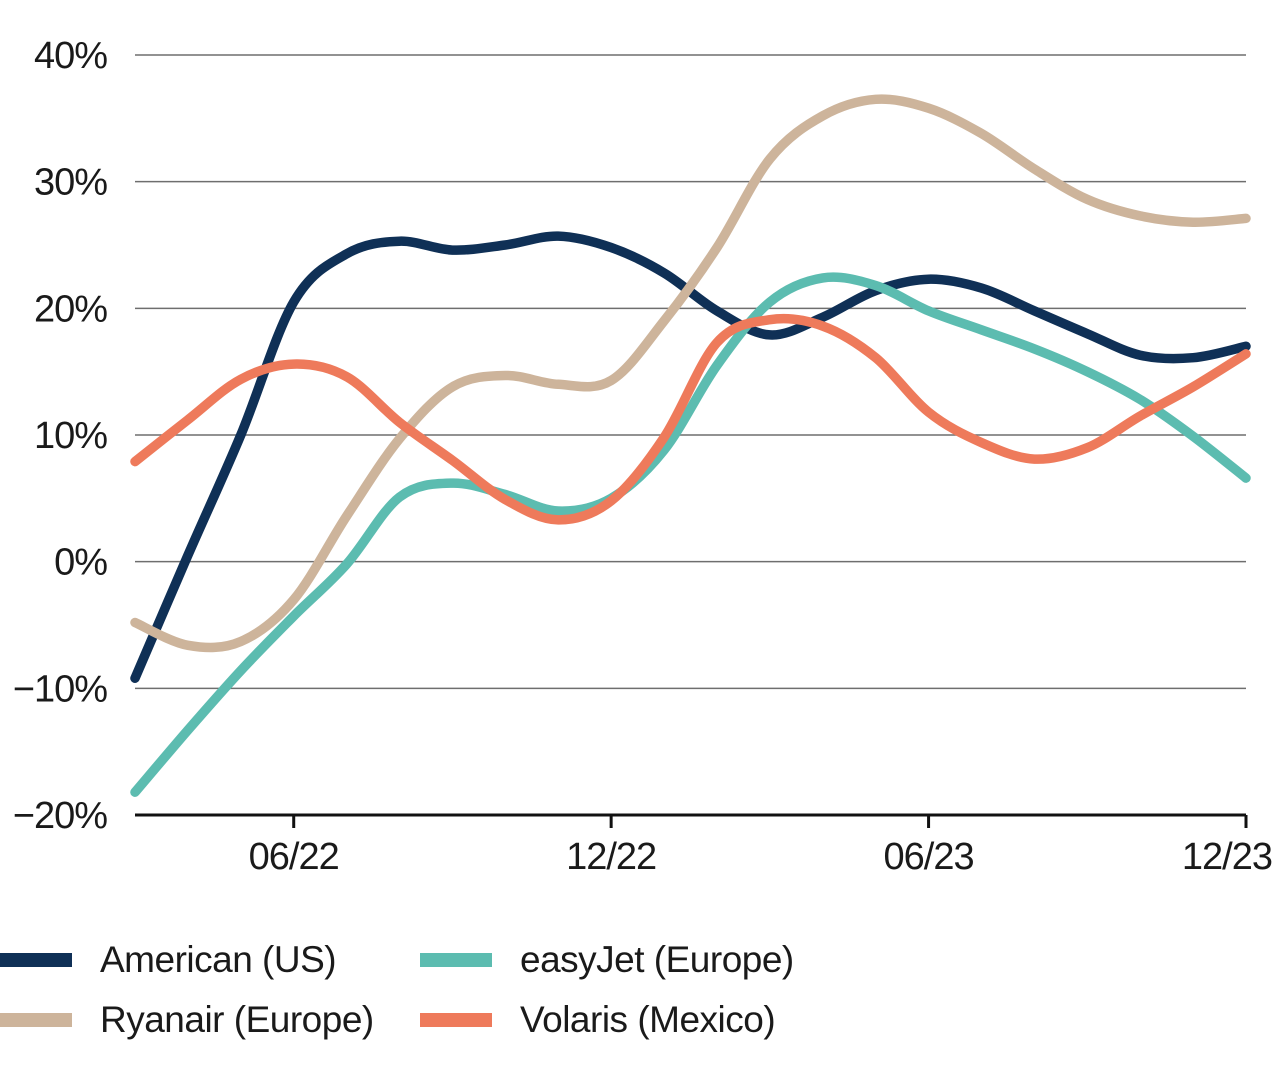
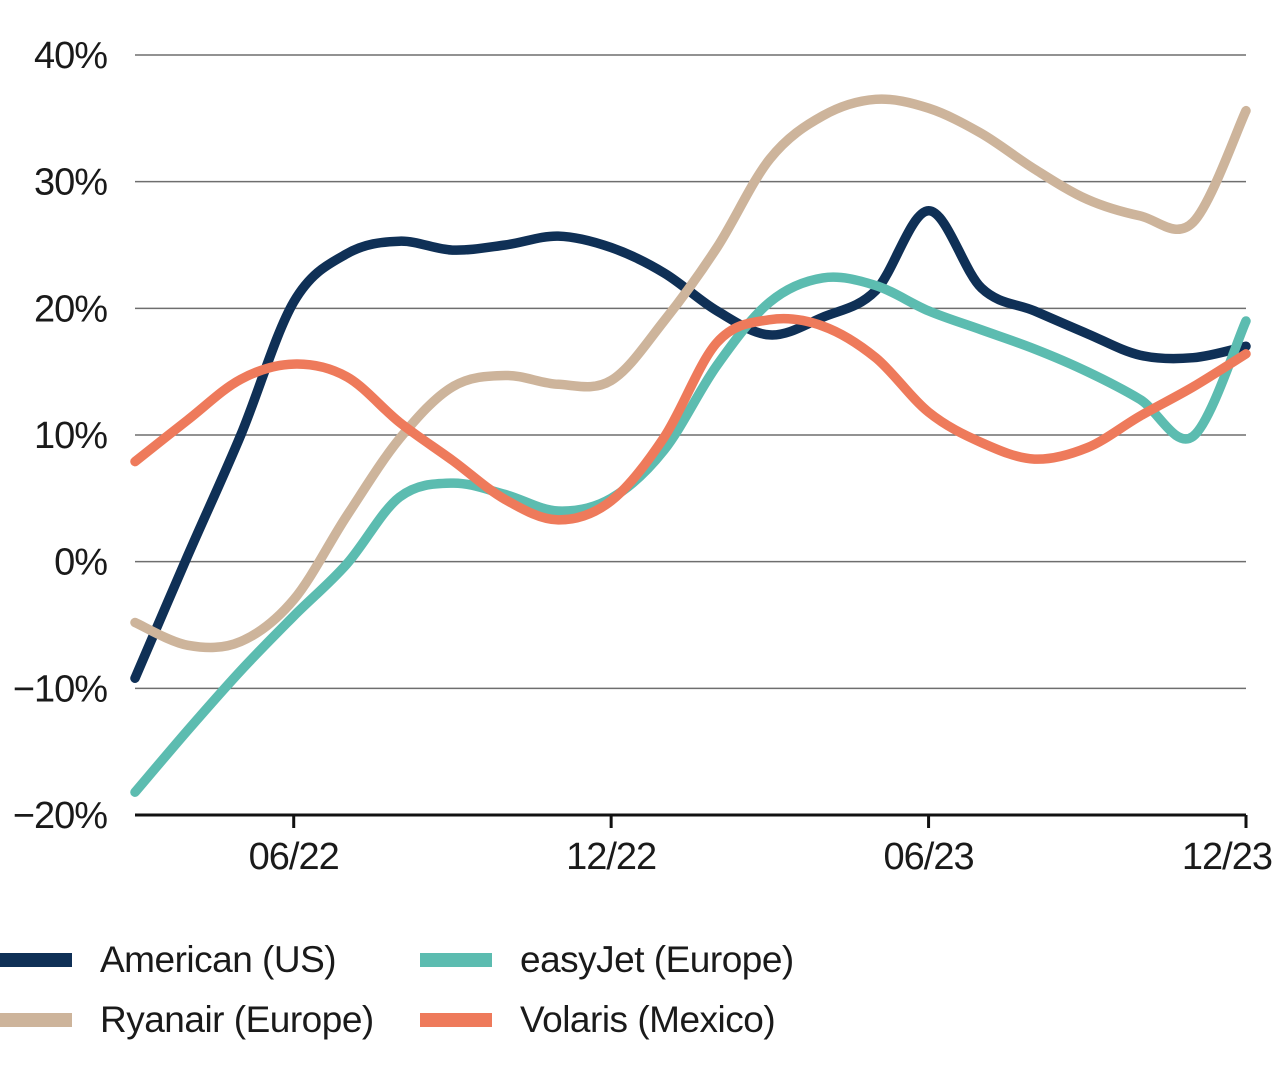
American (US)/06/23: 22.3% -> 27.7%
Ryanair (Europe)/12/23: 27.1% -> 35.6%
easyJet (Europe)/12/23: 6.6% -> 19.0%
